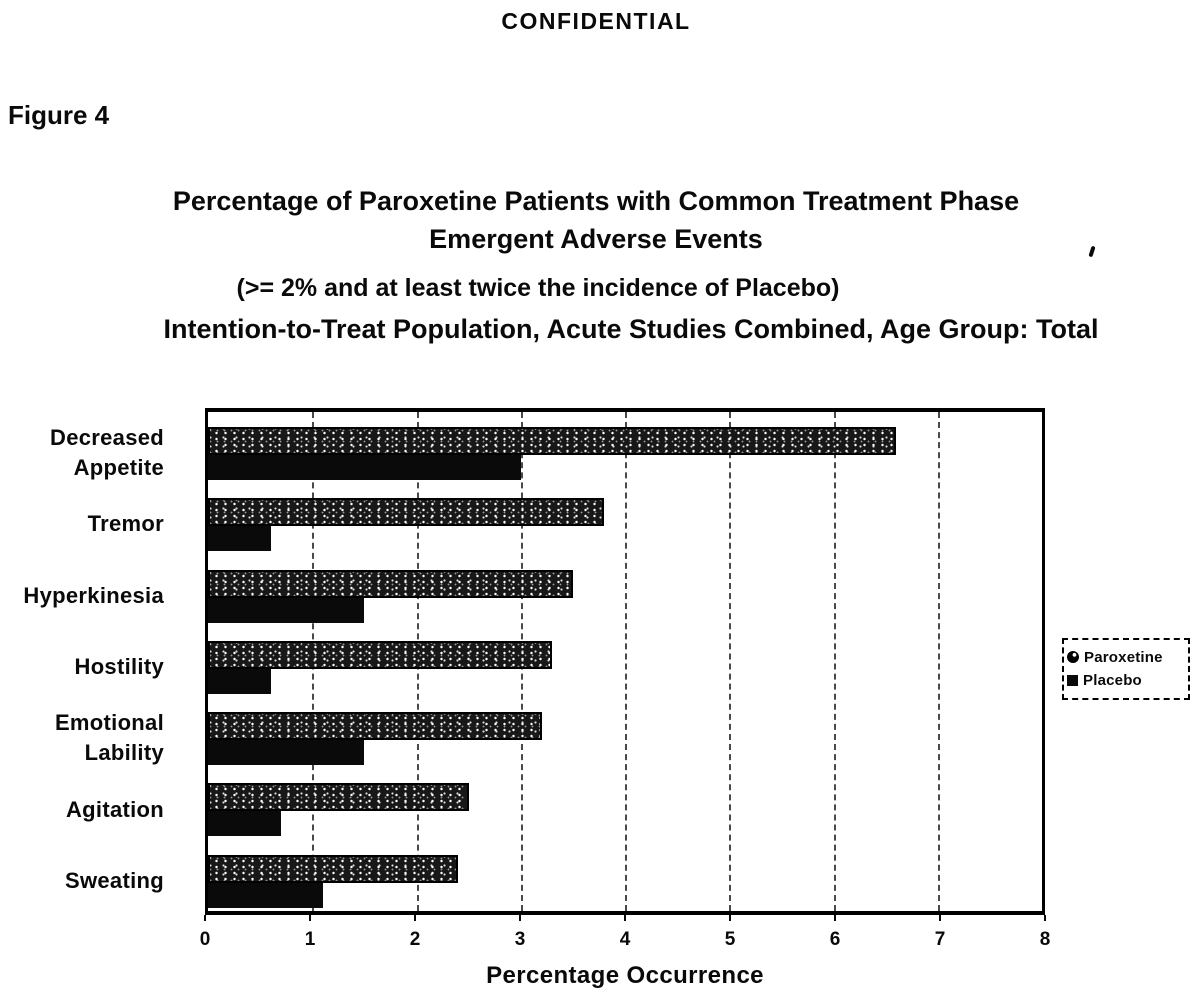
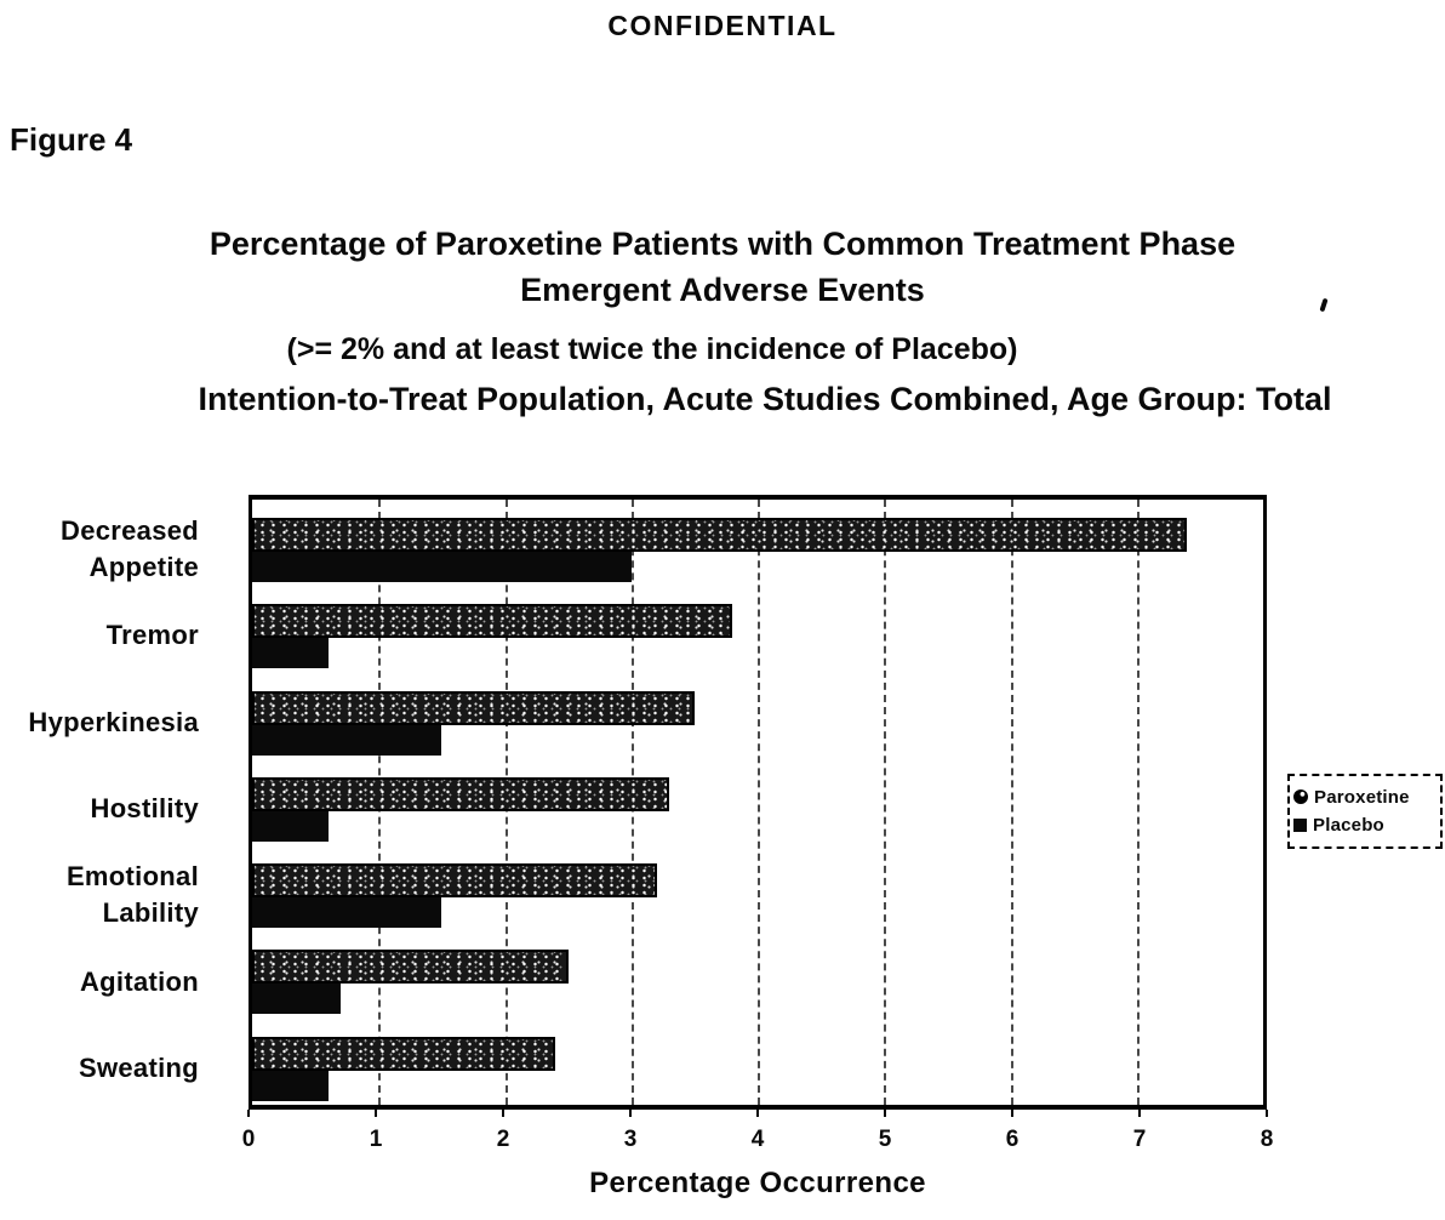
Paroxetine/Decreased Appetite: 6.6 -> 7.4
Placebo/Sweating: 1.1 -> 0.6
